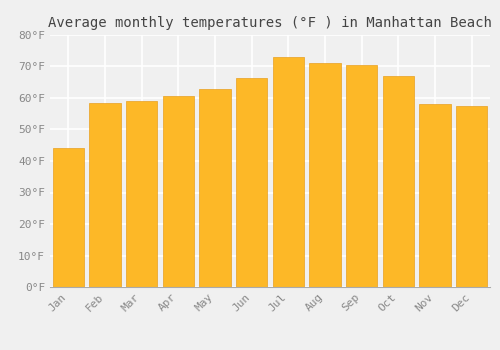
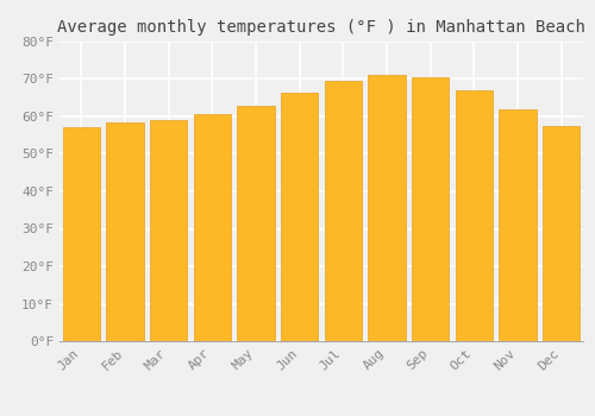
Jan: 44.0°F -> 57.0°F
Jul: 73.0°F -> 69.5°F
Nov: 58.0°F -> 62.0°F
